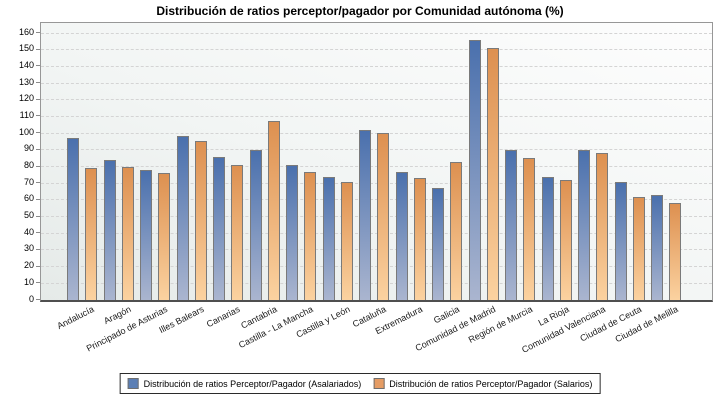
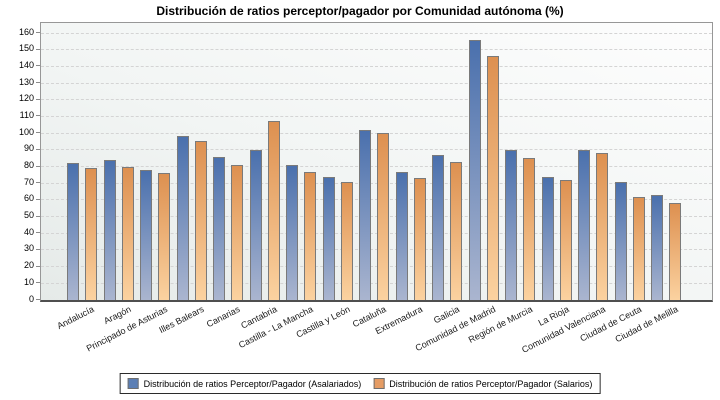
Distribución de ratios Perceptor/Pagador (Asalariados)/Andalucía: 97 -> 82
Distribución de ratios Perceptor/Pagador (Asalariados)/Galicia: 67 -> 87
Distribución de ratios Perceptor/Pagador (Salarios)/Comunidad de Madrid: 151 -> 146
